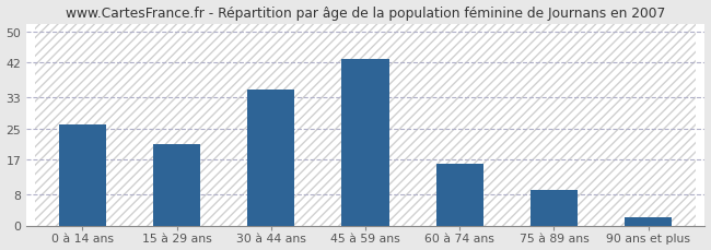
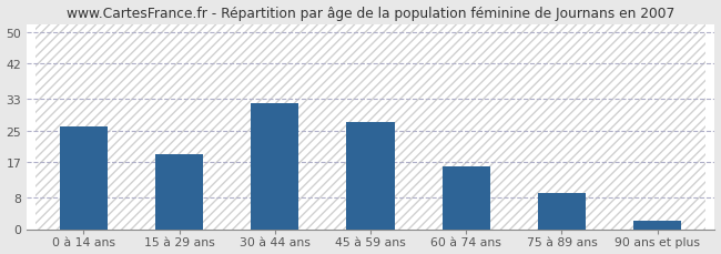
15 à 29 ans: 21 -> 19
30 à 44 ans: 35 -> 32
45 à 59 ans: 43 -> 27
